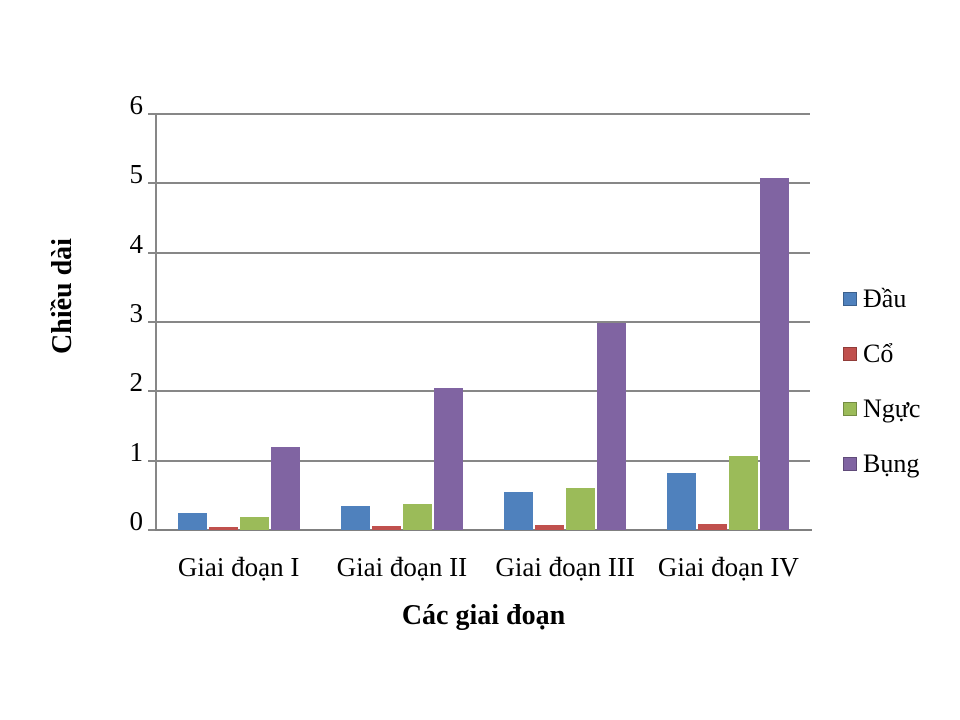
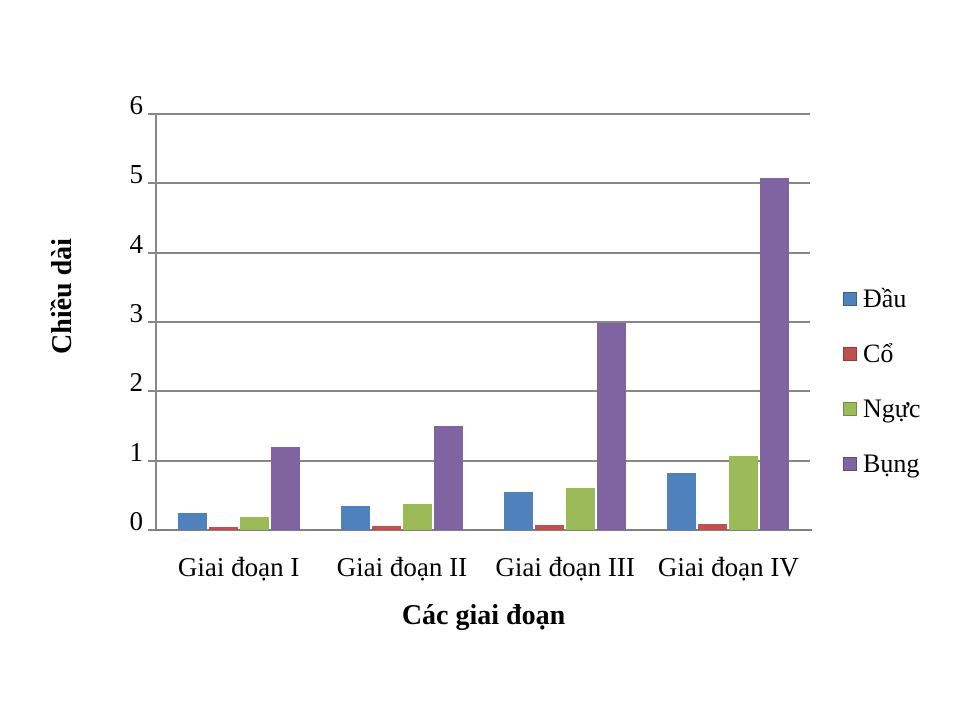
Bụng/Giai đoạn II: 2.0 -> 1.5
